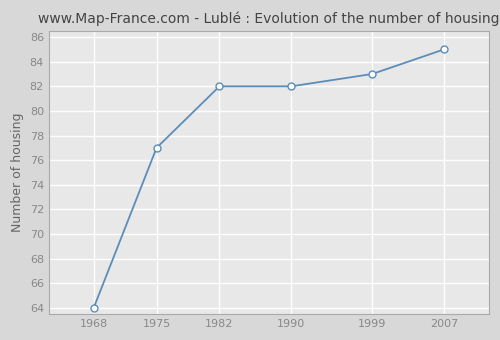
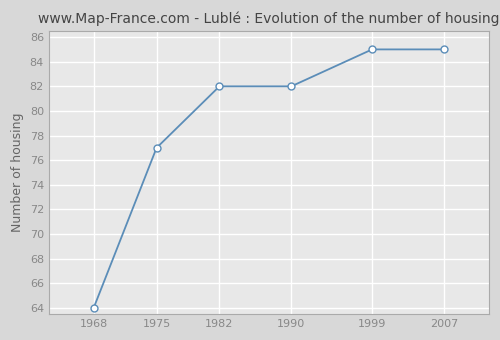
1999: 83 -> 85
